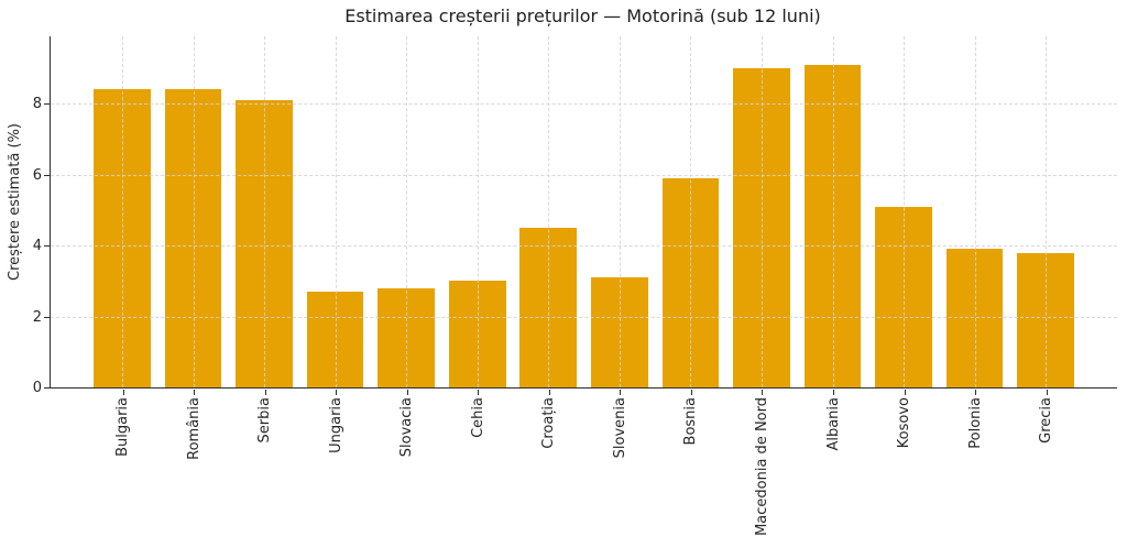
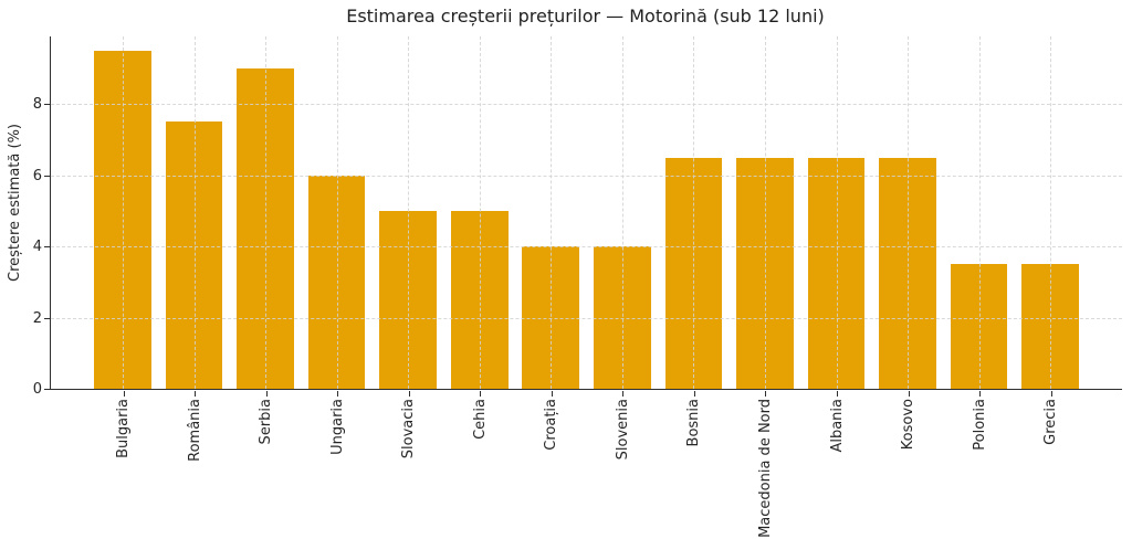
Bulgaria: 8.4 -> 9.5
România: 8.4 -> 7.5
Serbia: 8.1 -> 9.0
Ungaria: 2.7 -> 6.0
Slovacia: 2.8 -> 5.0
Cehia: 3.0 -> 5.0
Croația: 4.5 -> 4.0
Slovenia: 3.1 -> 4.0
Bosnia: 5.9 -> 6.5
Macedonia de Nord: 9.0 -> 6.5
Albania: 9.1 -> 6.5
Kosovo: 5.1 -> 6.5
Polonia: 3.9 -> 3.5
Grecia: 3.8 -> 3.5
